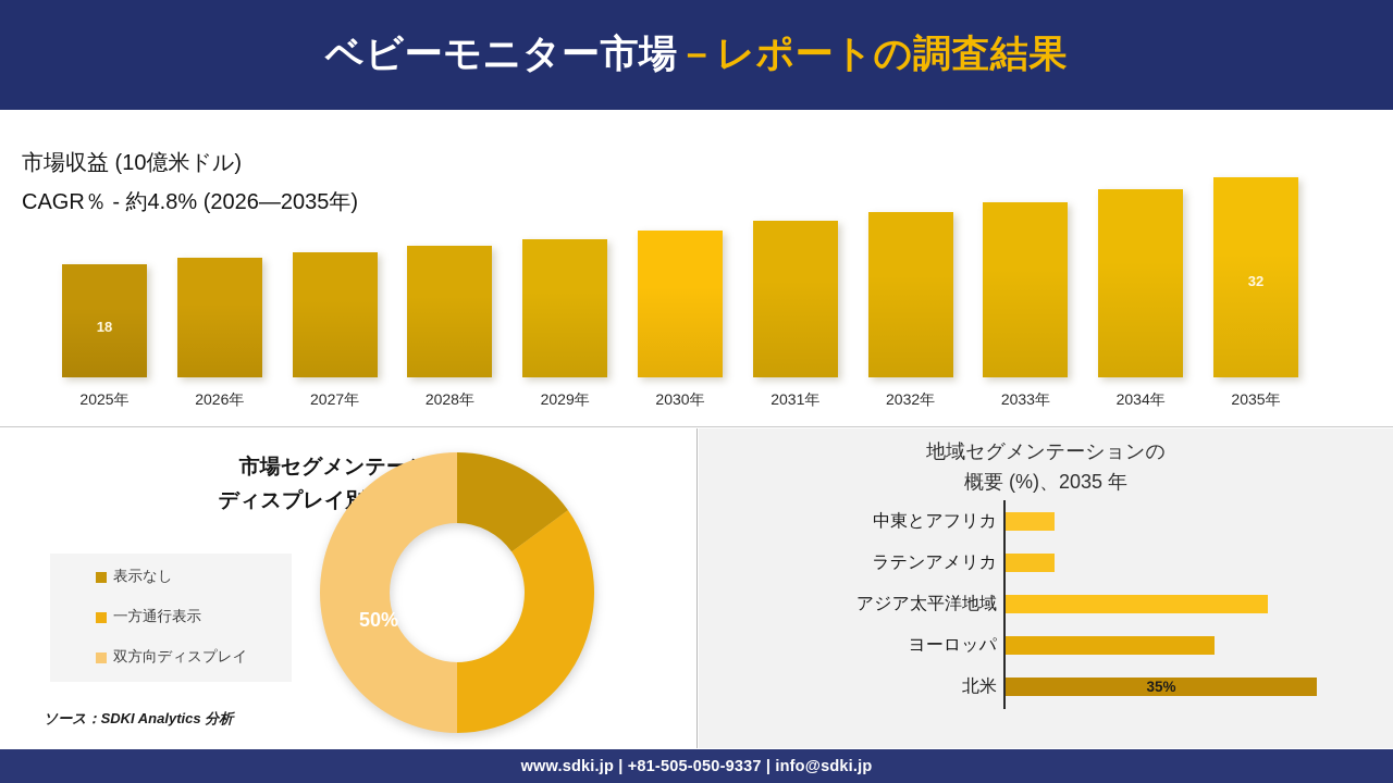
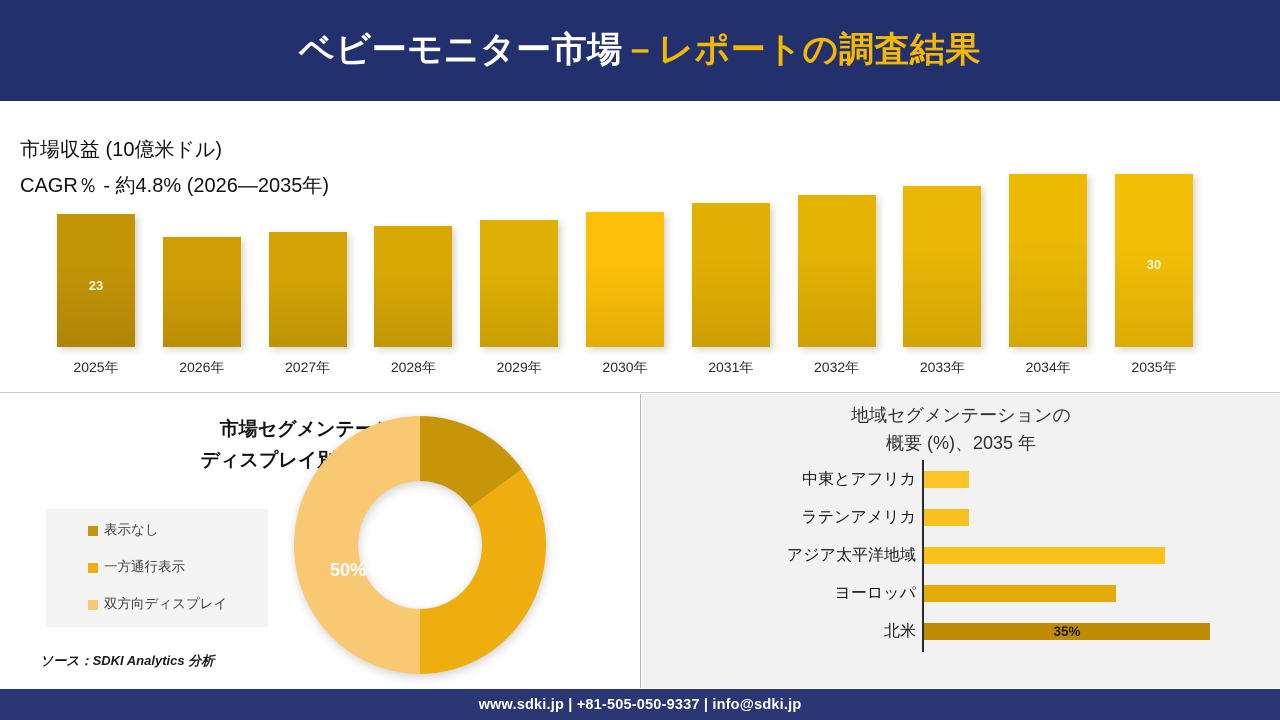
市場収益 (10億米ドル)/2025年: 18 -> 23
市場収益 (10億米ドル)/2035年: 32 -> 30
